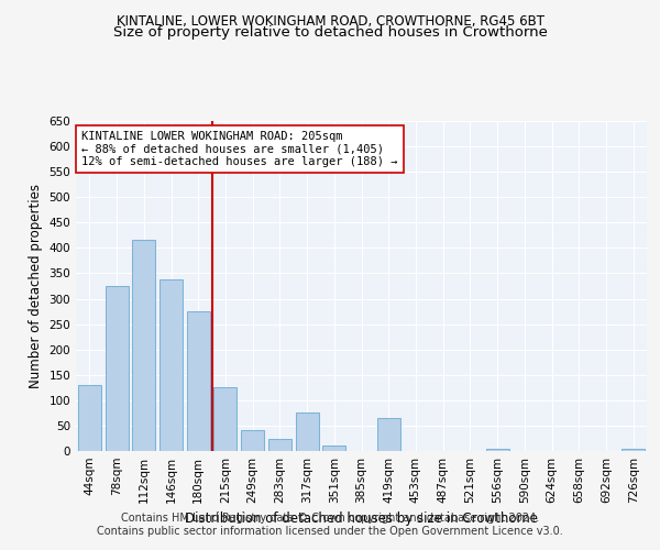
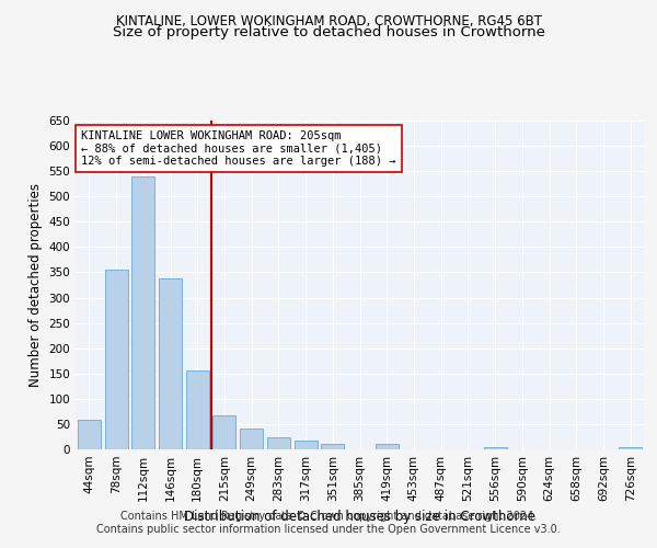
44sqm: 130 -> 58
78sqm: 325 -> 355
112sqm: 415 -> 540
180sqm: 275 -> 157
215sqm: 125 -> 68
317sqm: 75 -> 17
419sqm: 65 -> 10
